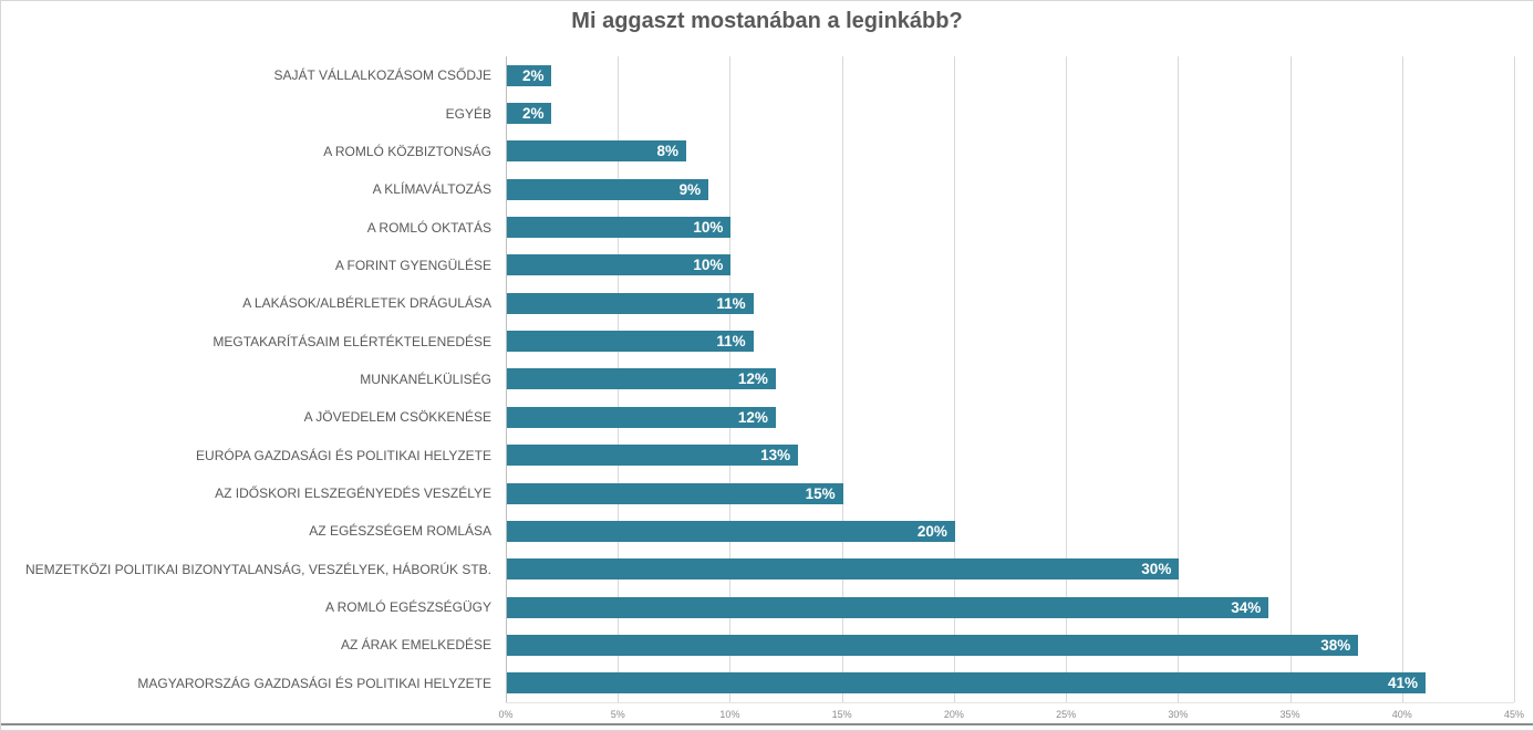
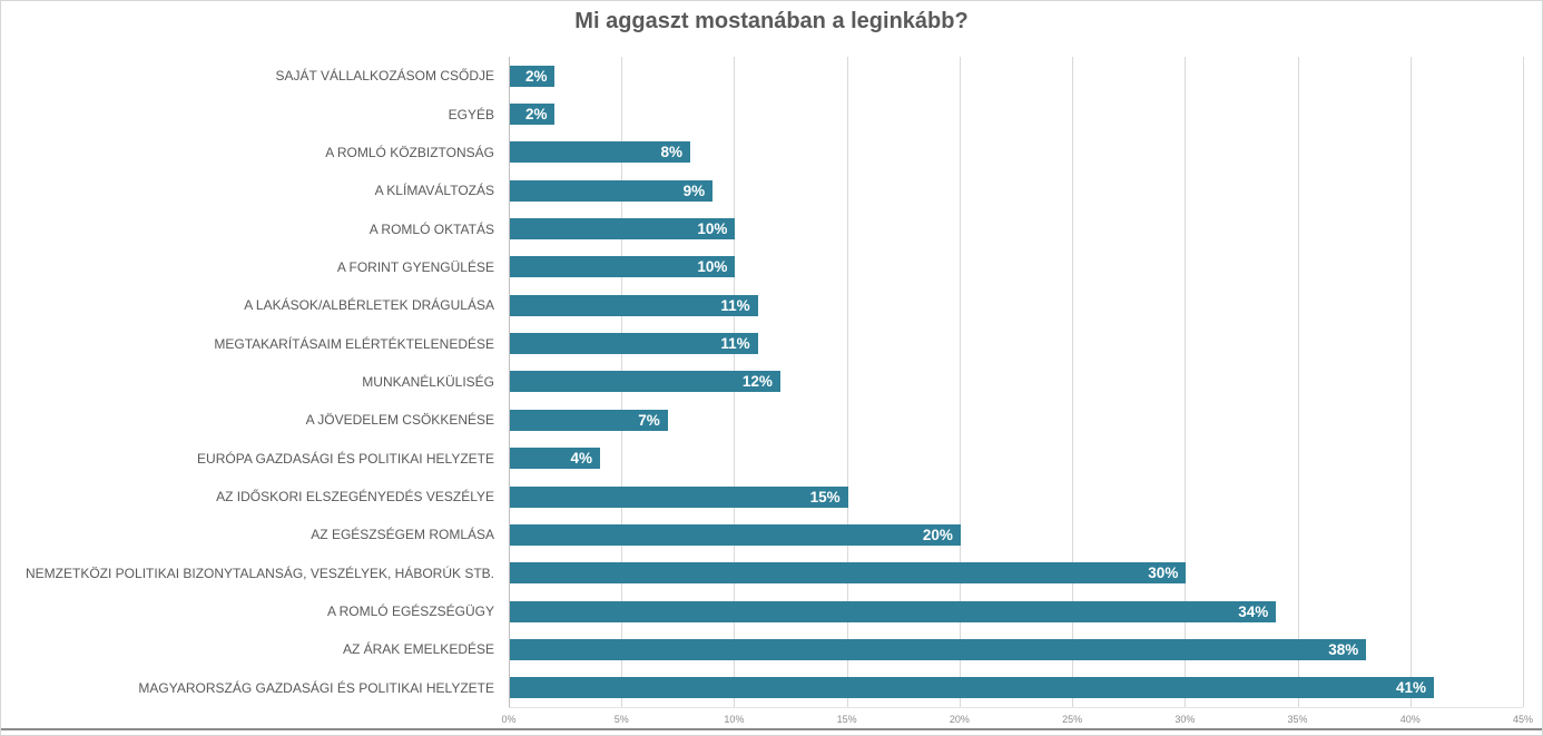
A JÖVEDELEM CSÖKKENÉSE: 12% -> 7%
EURÓPA GAZDASÁGI ÉS POLITIKAI HELYZETE: 13% -> 4%
